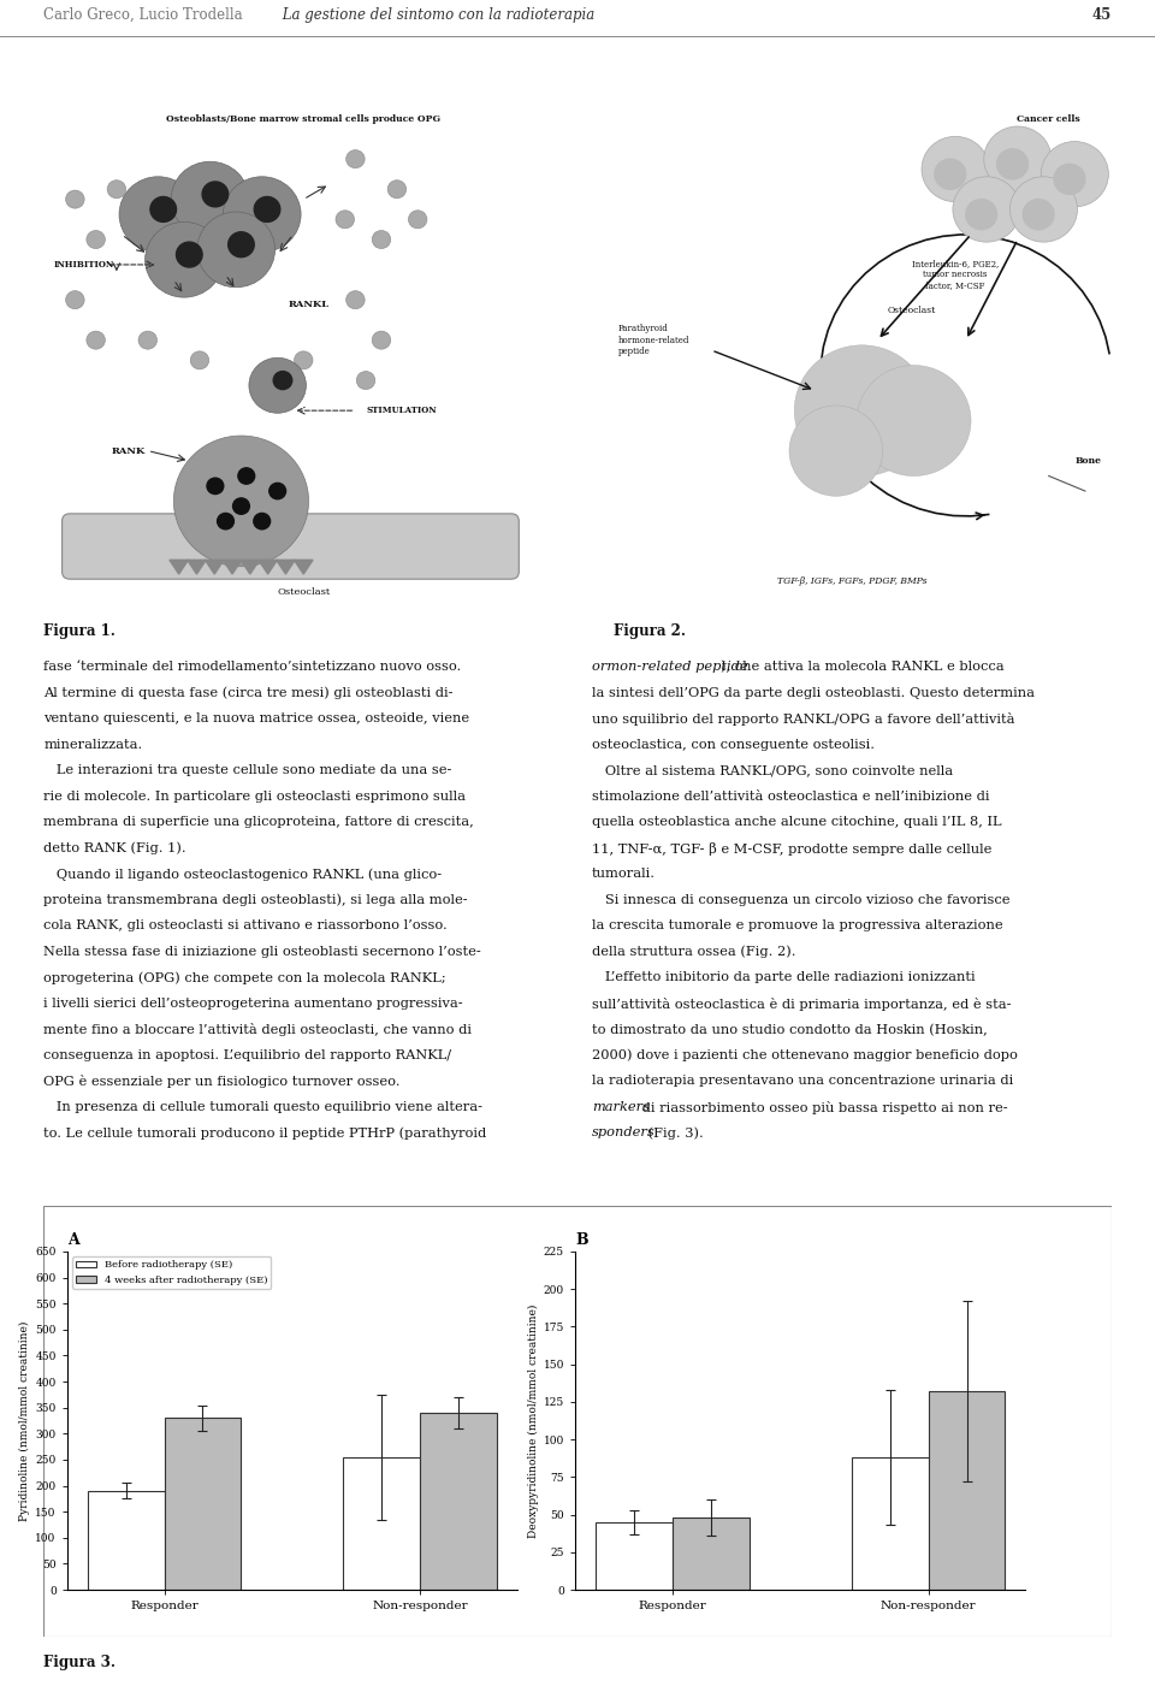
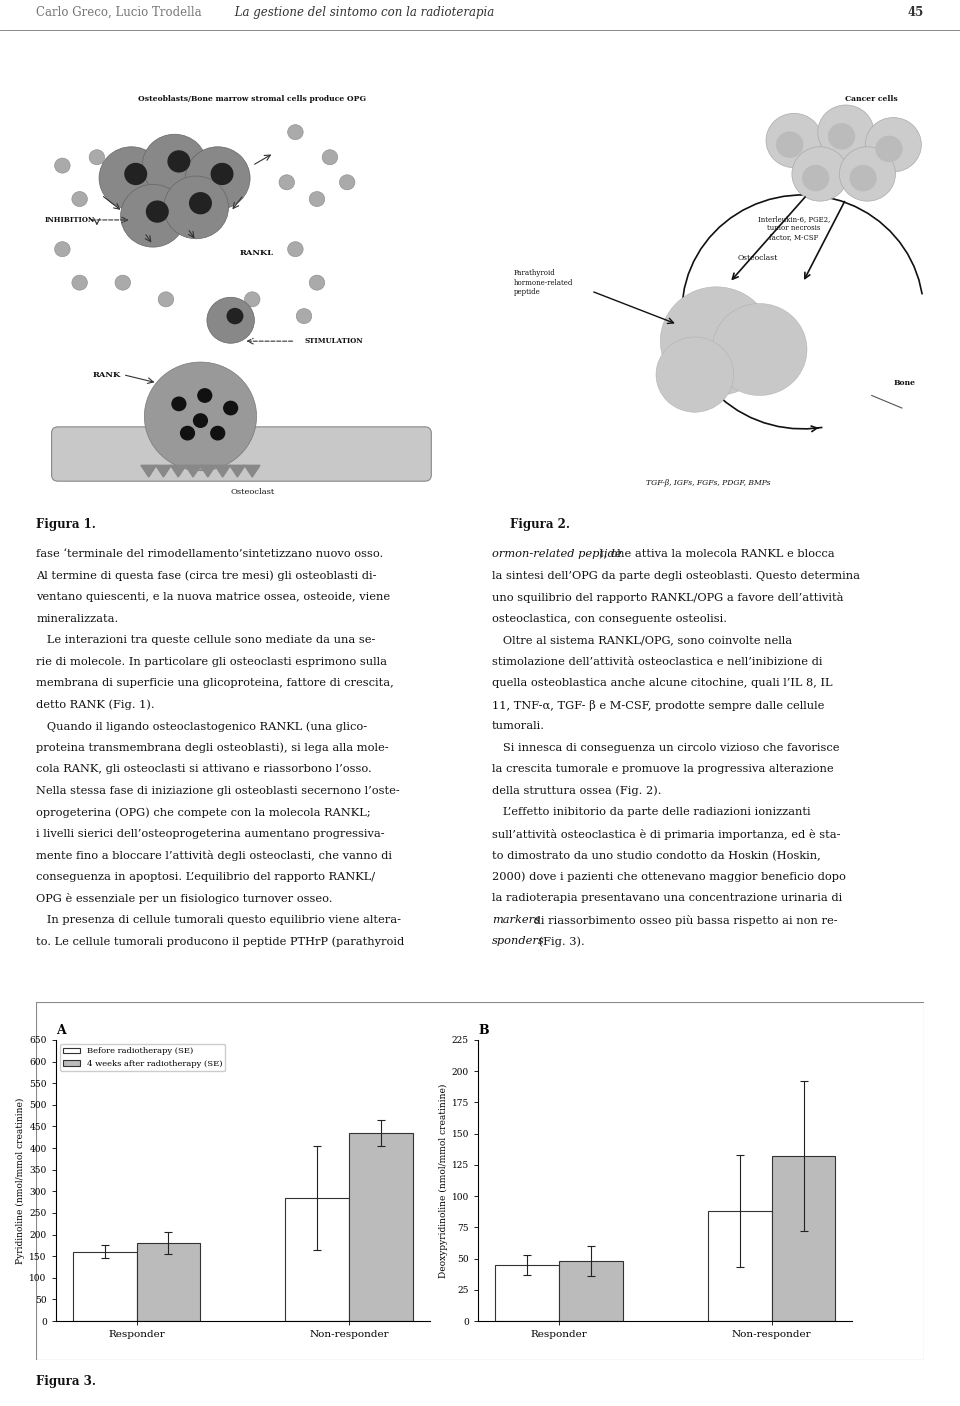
A/Before radiotherapy (SE)/Responder: 190 -> 160
A/4 weeks after radiotherapy (SE)/Responder: 330 -> 180
A/Before radiotherapy (SE)/Non-responder: 255 -> 285
A/4 weeks after radiotherapy (SE)/Non-responder: 340 -> 435
